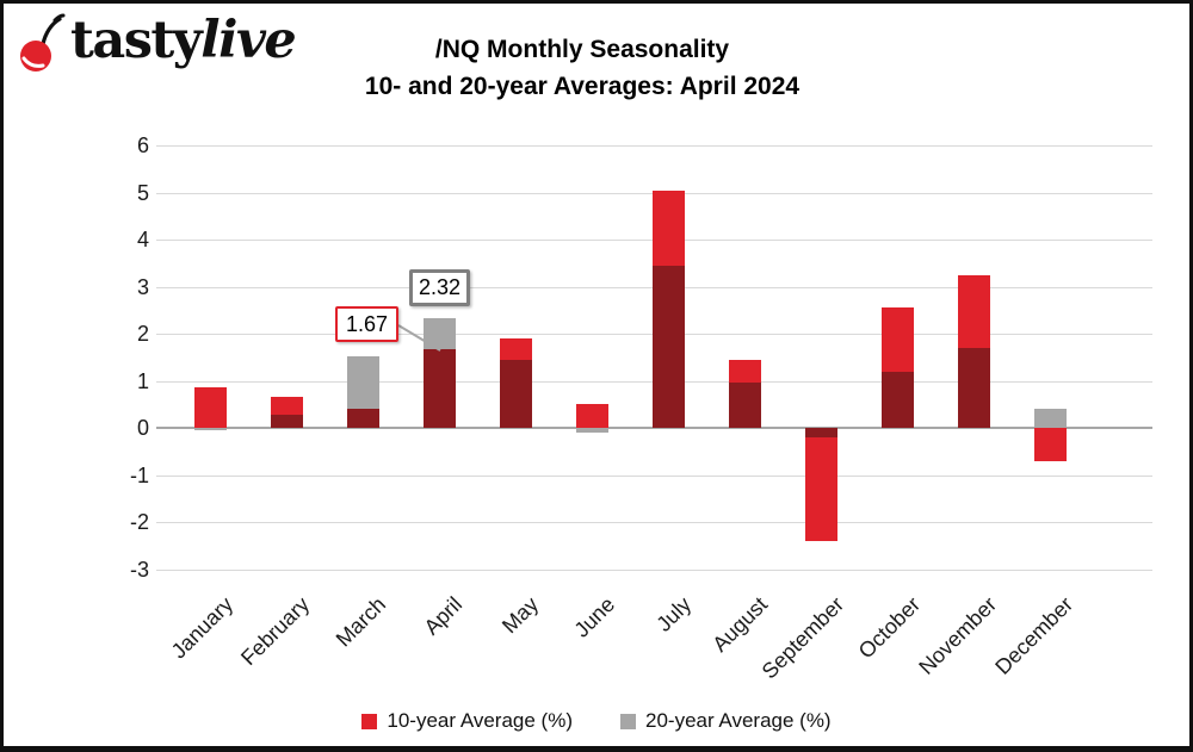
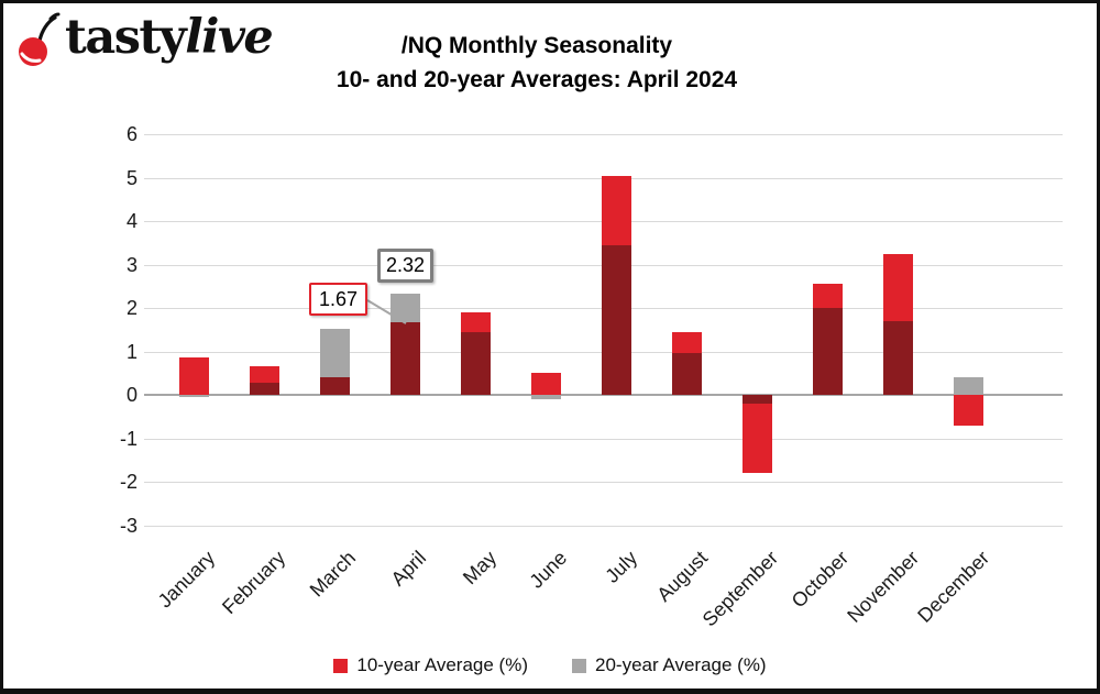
10-year Average (%)/September: -2.4 -> -1.8
20-year Average (%)/October: 1.2 -> 2.0
